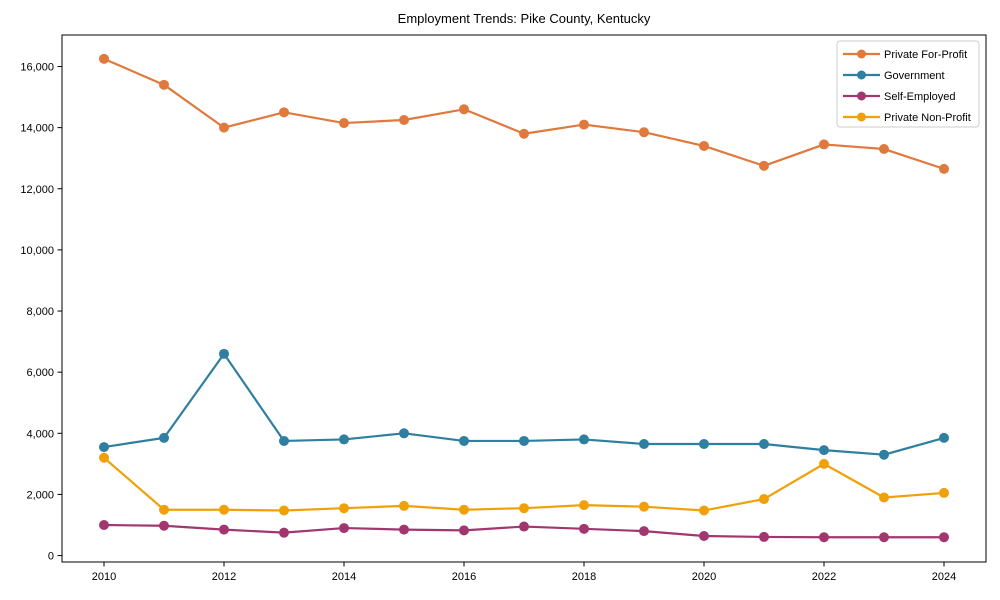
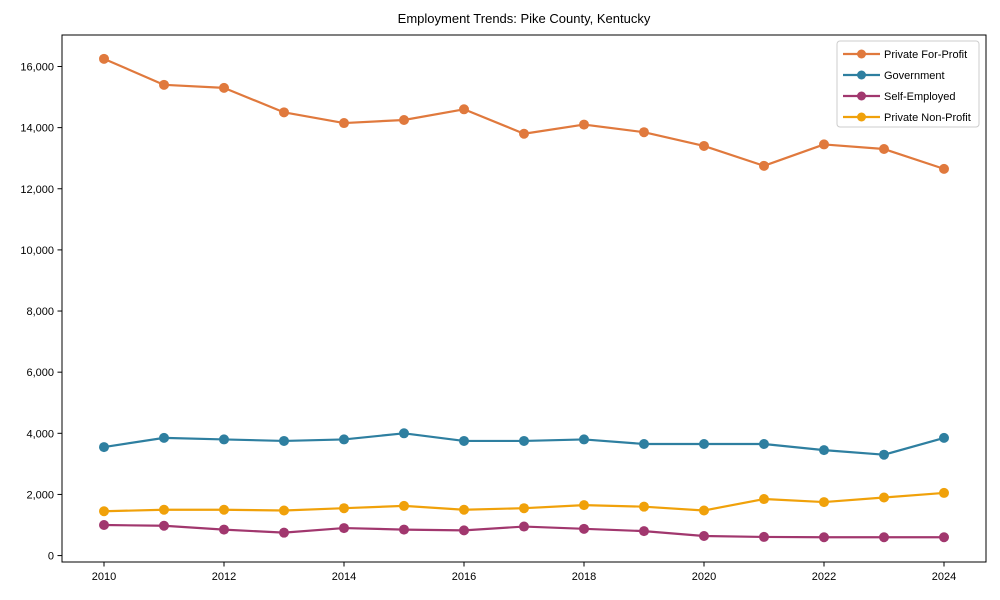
Private Non-Profit/2010: 3200 -> 1400
Private For-Profit/2012: 14000 -> 15300
Government/2012: 6600 -> 3800
Private Non-Profit/2022: 3000 -> 1800
